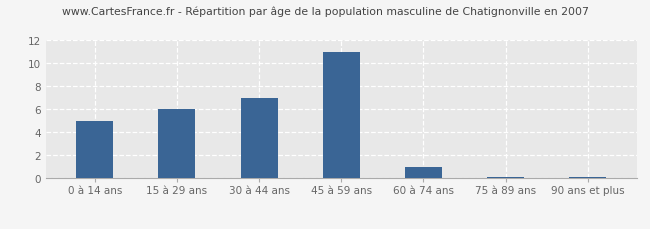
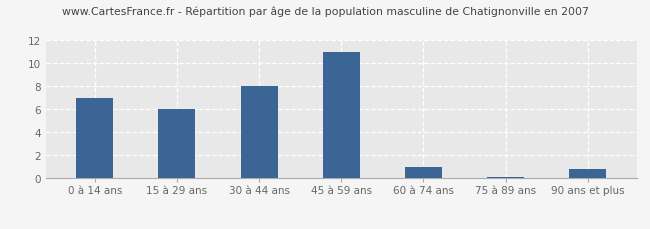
0 à 14 ans: 5.0 -> 7.0
30 à 44 ans: 7.0 -> 8.0
90 ans et plus: 0.1 -> 0.8
